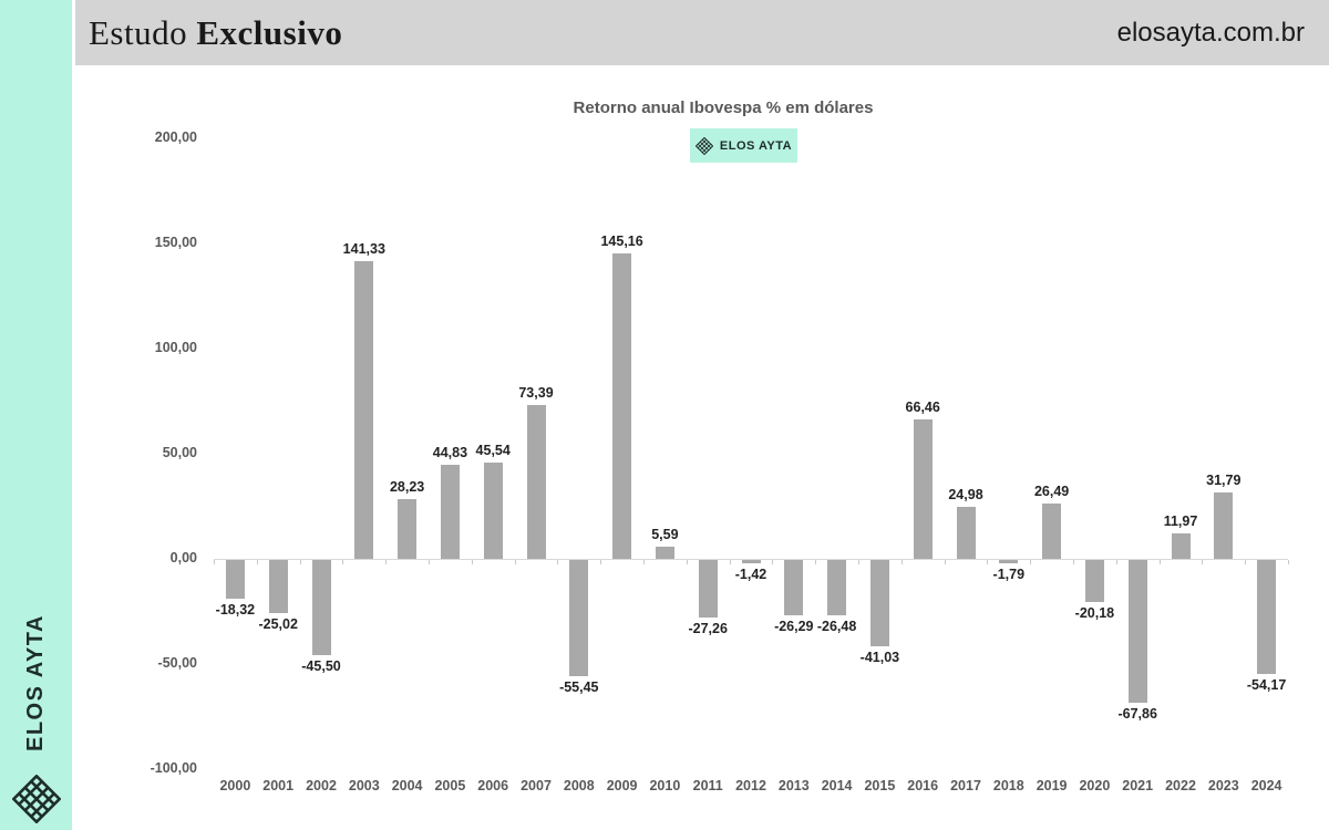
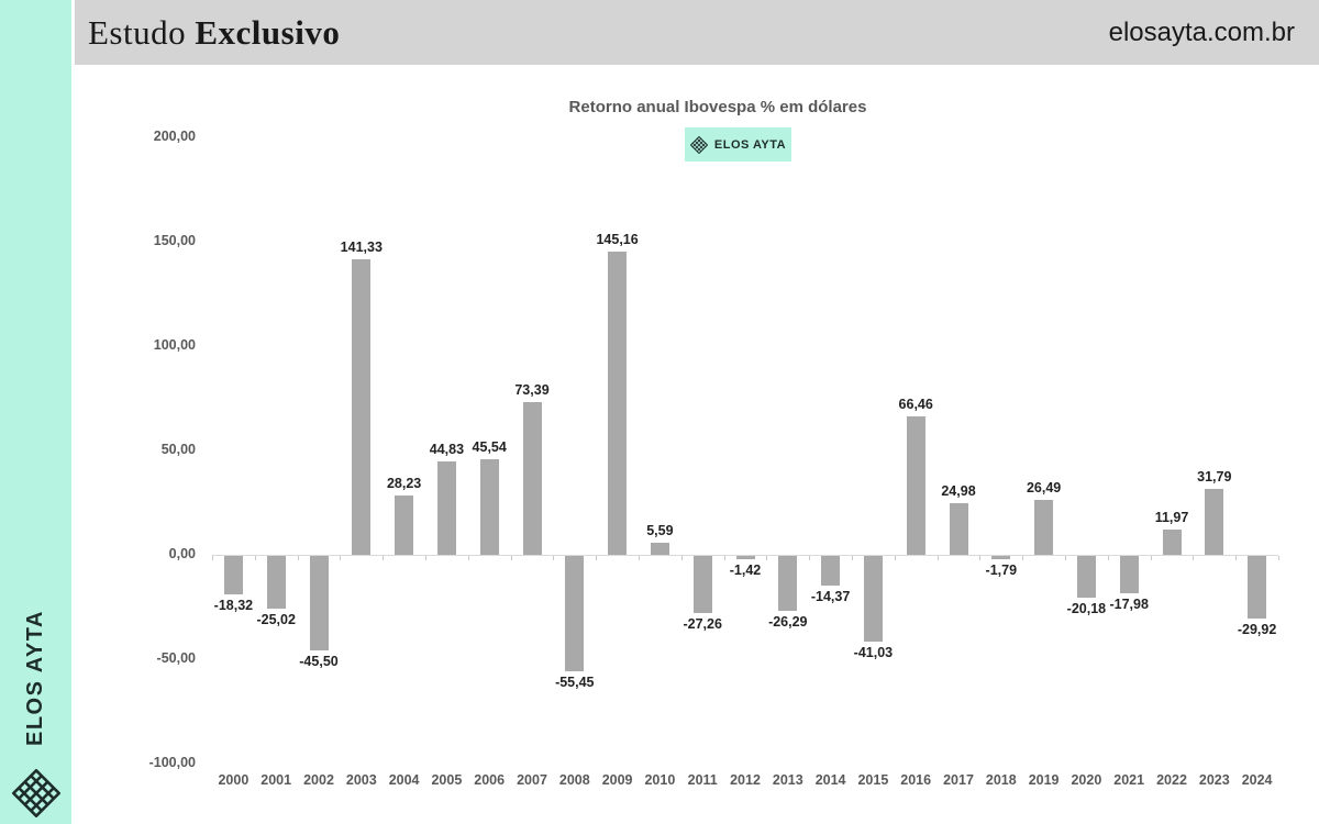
2014: -26,48 -> -14,37
2021: -67,86 -> -17,98
2024: -54,17 -> -29,92
